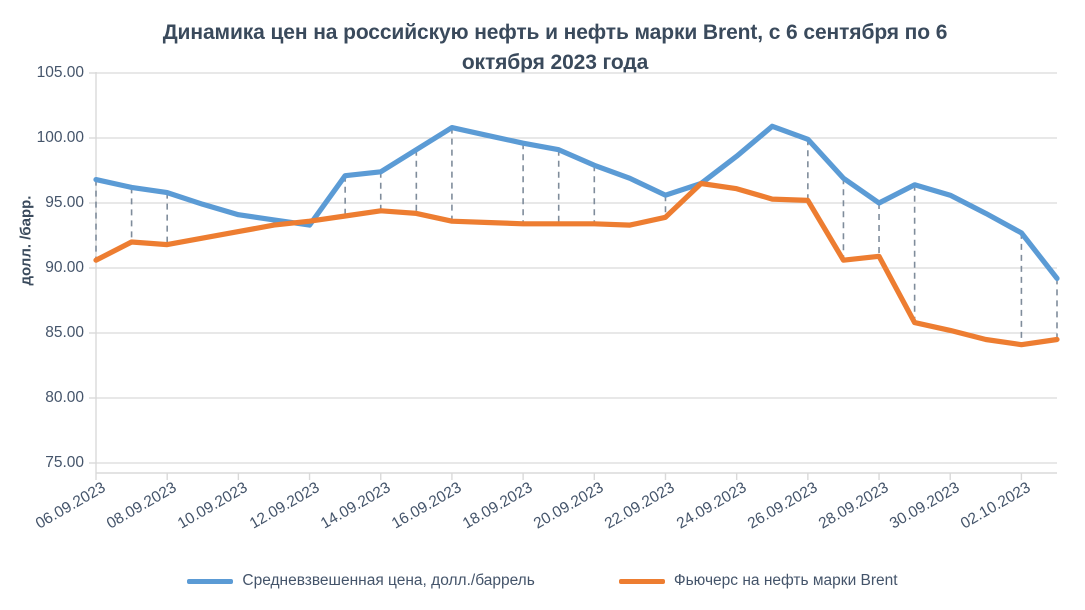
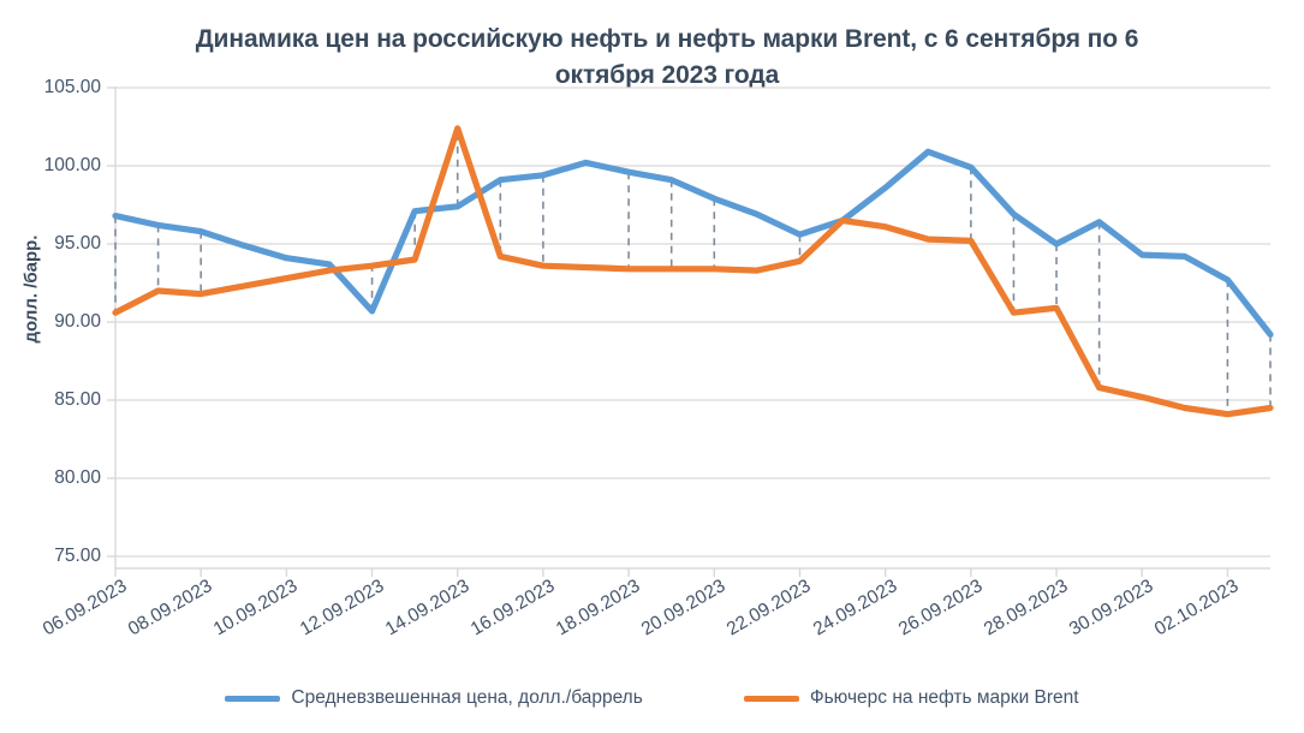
Средневзвешенная цена, долл./баррель/12.09.2023: 93.3 -> 90.7
Фьючерс на нефть марки Brent/14.09.2023: 94.4 -> 102.4
Средневзвешенная цена, долл./баррель/16.09.2023: 100.8 -> 99.4
Средневзвешенная цена, долл./баррель/30.09.2023: 95.6 -> 94.3
